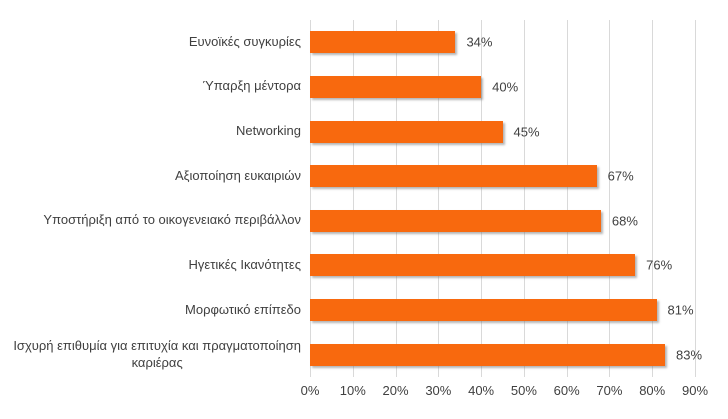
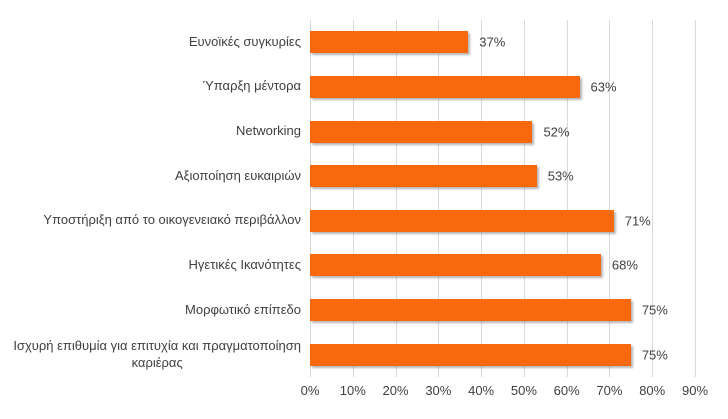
Ευνοϊκές συγκυρίες: 34% -> 37%
Ύπαρξη μέντορα: 40% -> 63%
Networking: 45% -> 52%
Αξιοποίηση ευκαιριών: 67% -> 53%
Υποστήριξη από το οικογενειακό περιβάλλον: 68% -> 71%
Ηγετικές Ικανότητες: 76% -> 68%
Μορφωτικό επίπεδο: 81% -> 75%
Ισχυρή επιθυμία για επιτυχία και πραγματοποίηση καριέρας: 83% -> 75%
